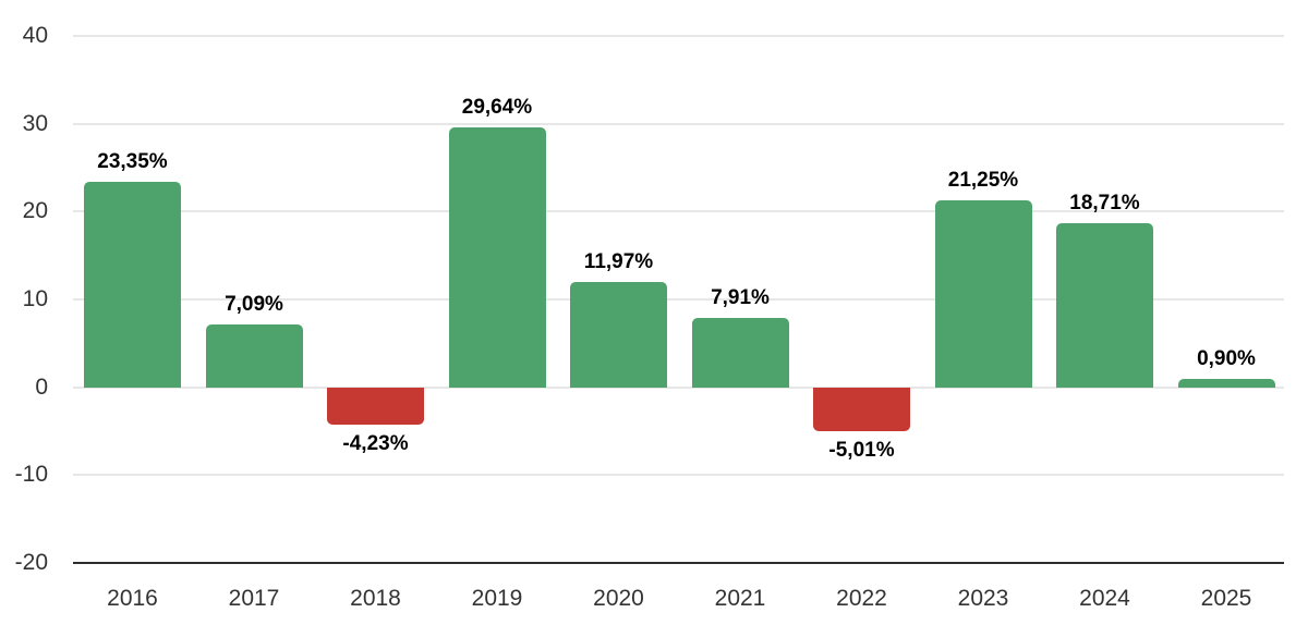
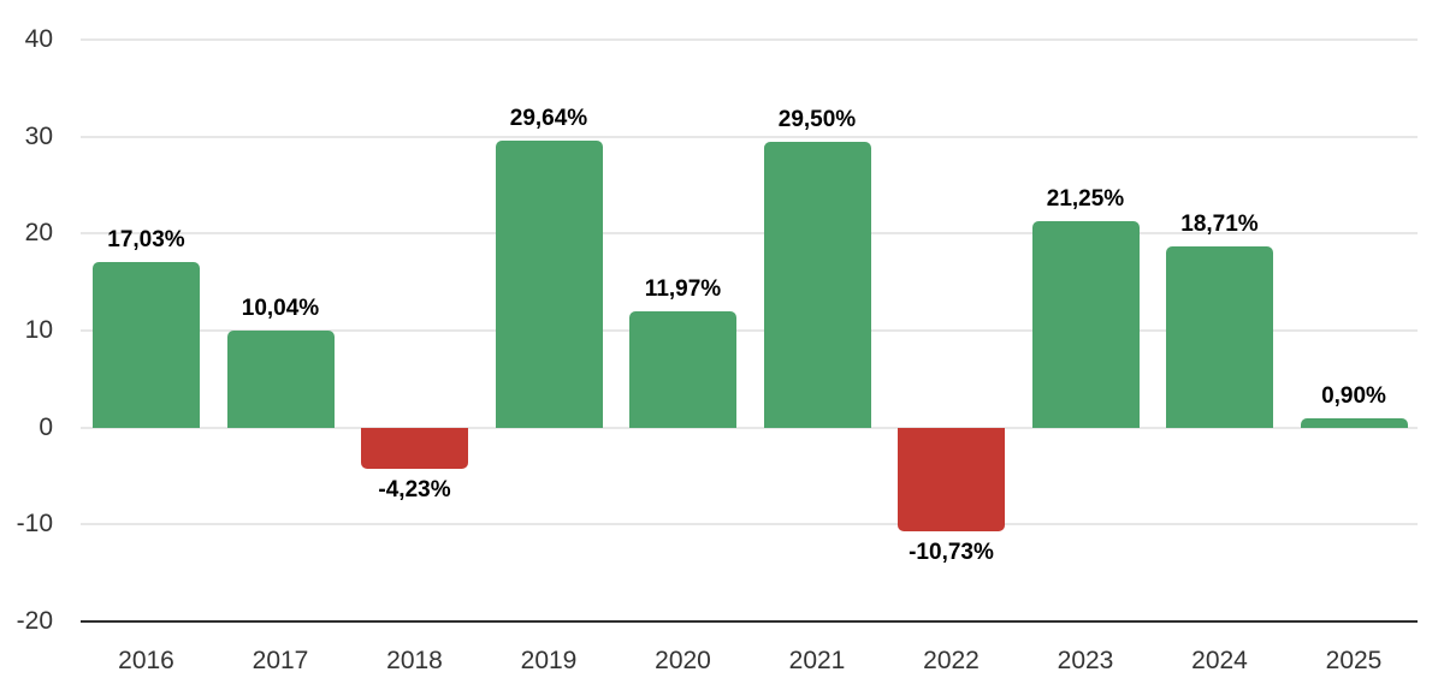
2016: 23,35% -> 17,03%
2017: 7,09% -> 10,04%
2021: 7,91% -> 29,50%
2022: -5,01% -> -10,73%
